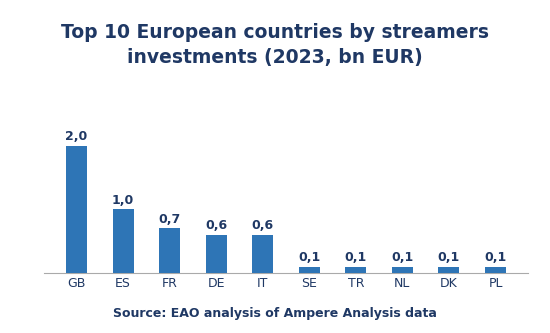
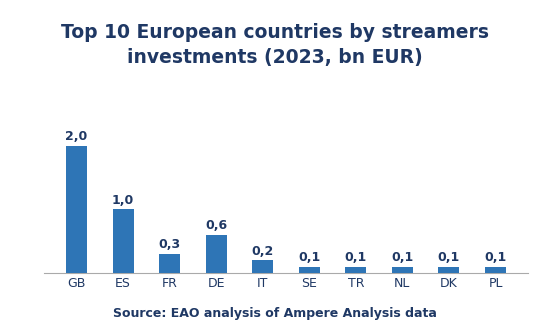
FR: 0,7 -> 0,3
IT: 0,6 -> 0,2
